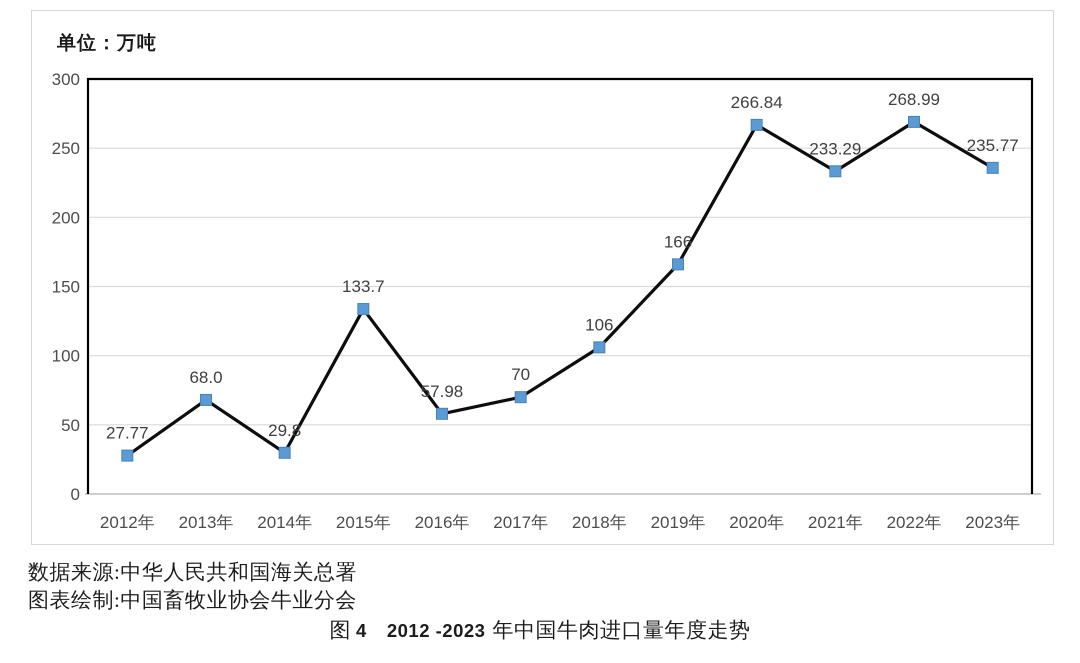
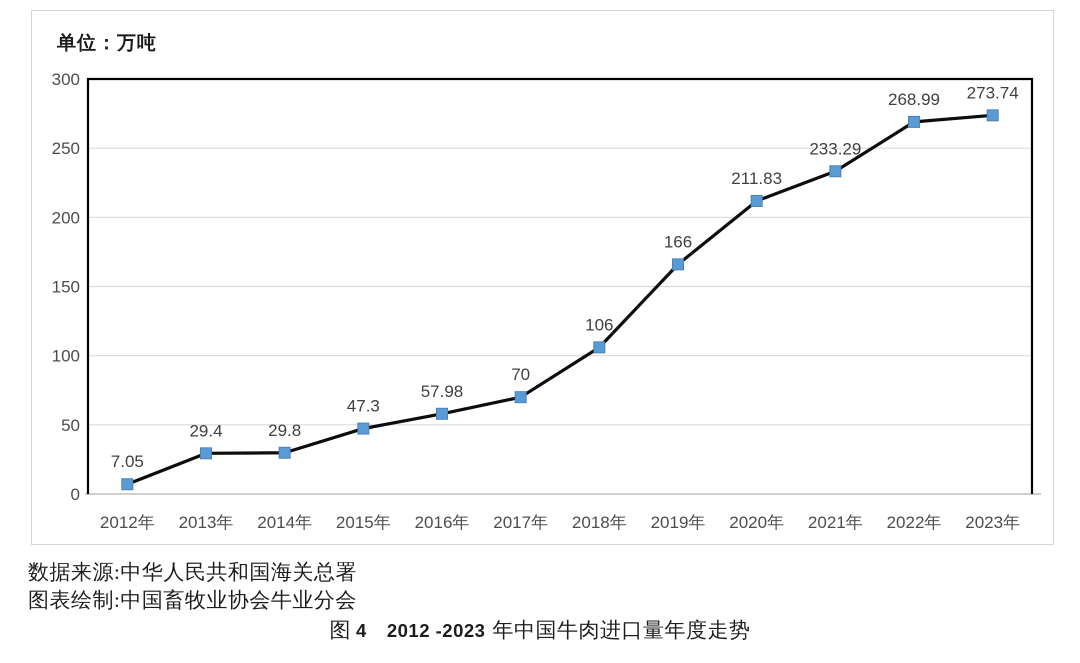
2012年: 27.77 -> 7.05
2013年: 68.0 -> 29.4
2015年: 133.7 -> 47.3
2020年: 266.84 -> 211.83
2023年: 235.77 -> 273.74
